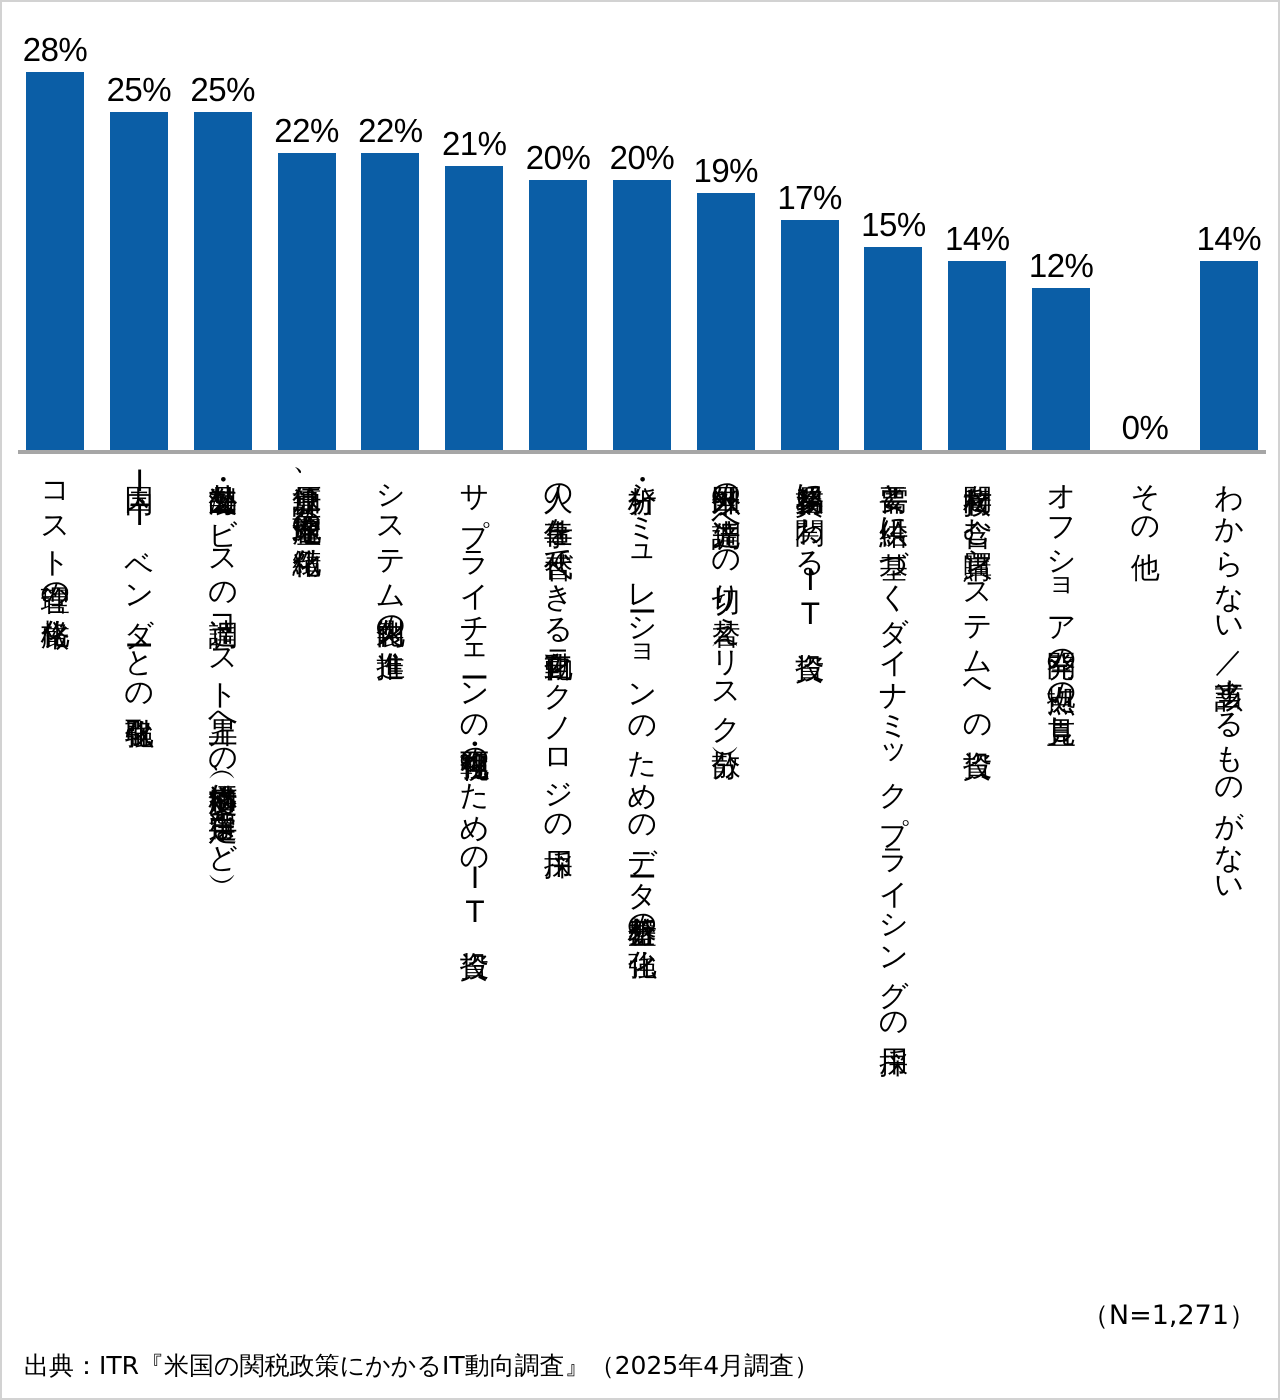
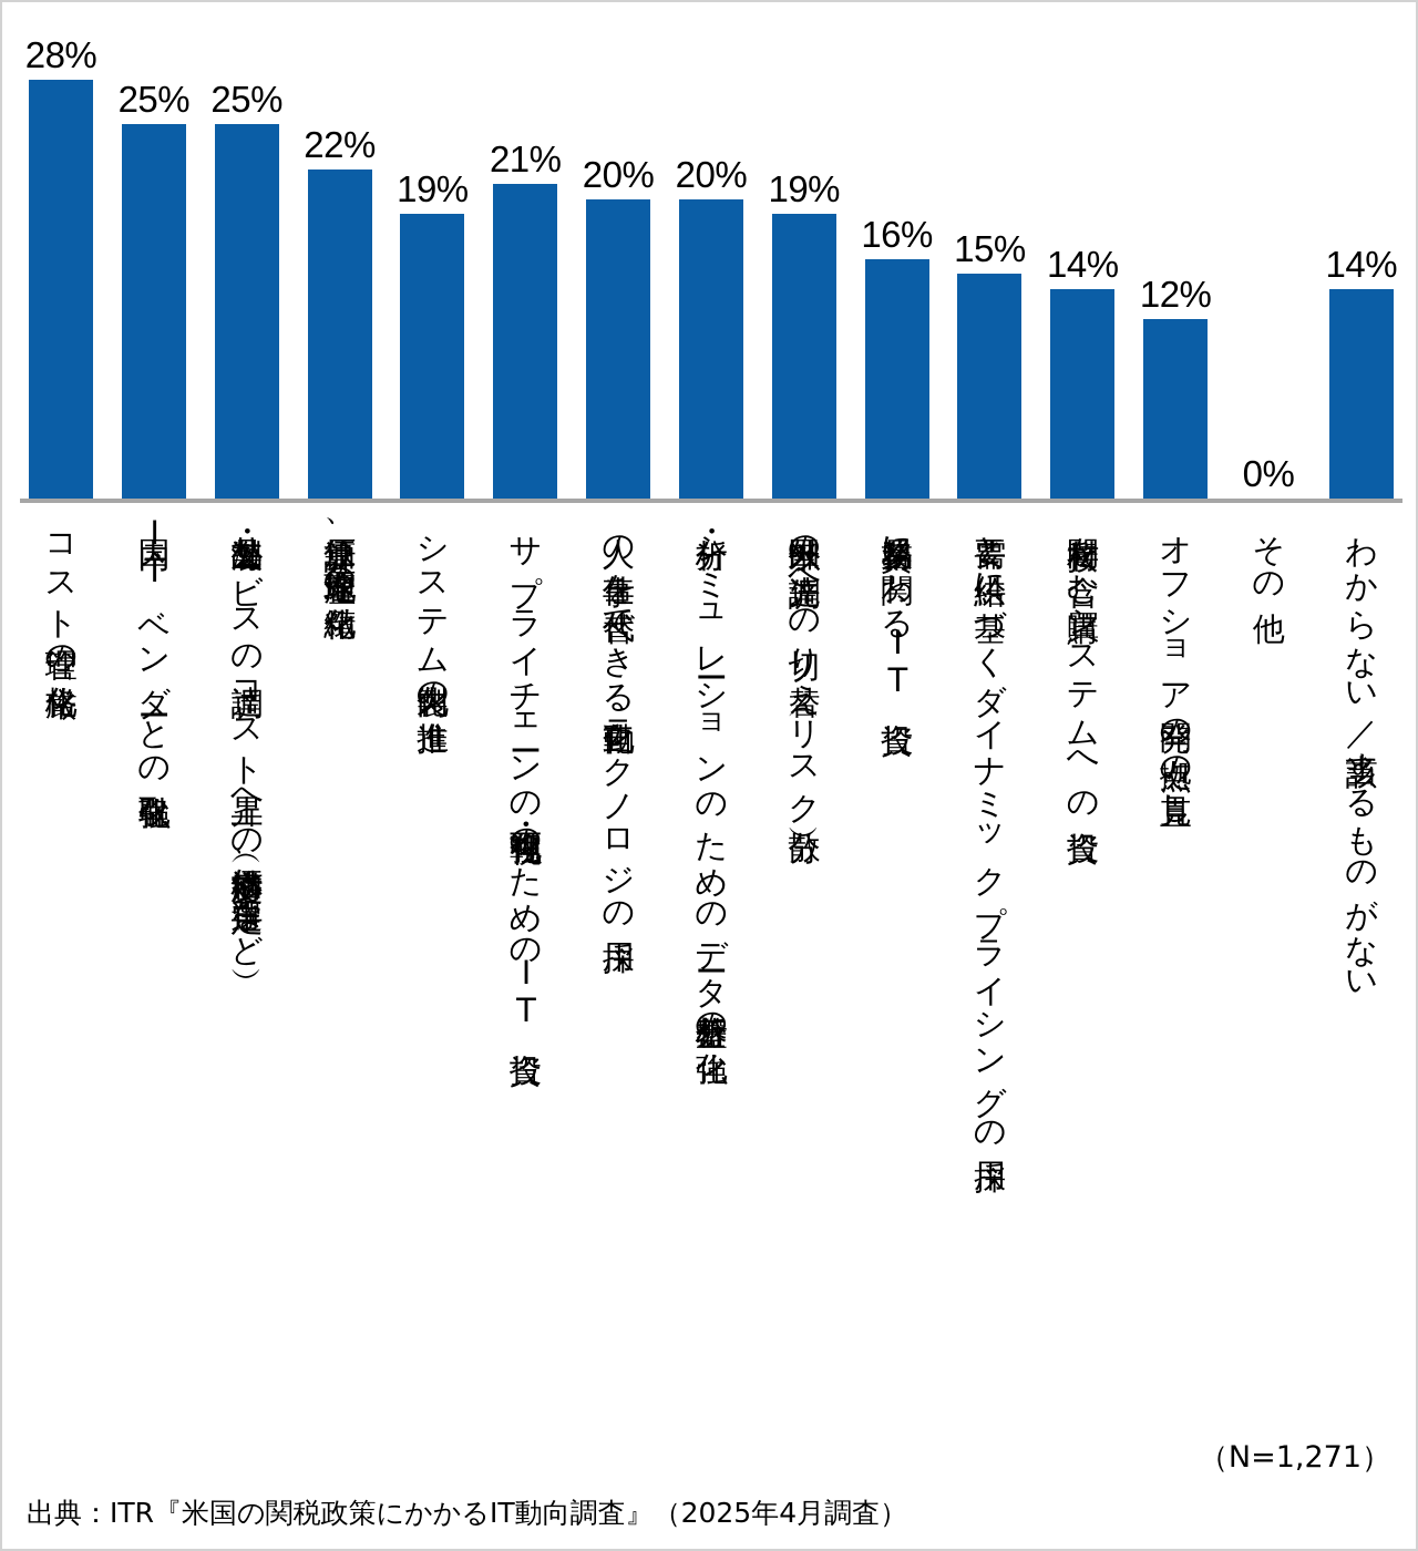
システム内製化の推進: 22% -> 19%
貿易業務に関わるIT投資: 17% -> 16%
